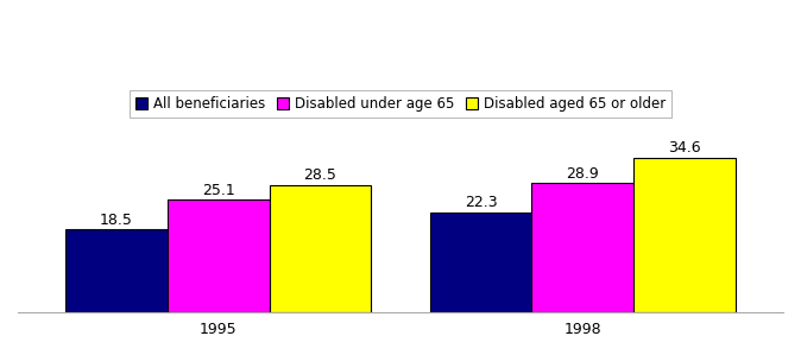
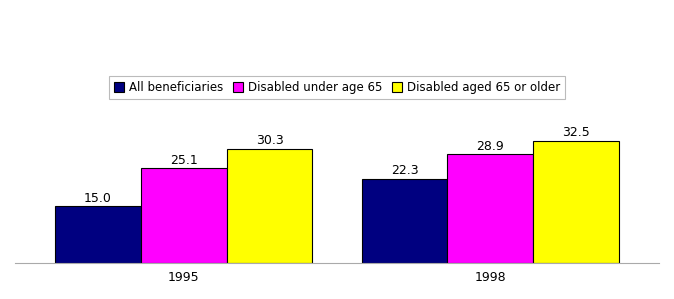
All beneficiaries/1995: 18.5 -> 15.0
Disabled aged 65 or older/1995: 28.5 -> 30.3
Disabled aged 65 or older/1998: 34.6 -> 32.5
